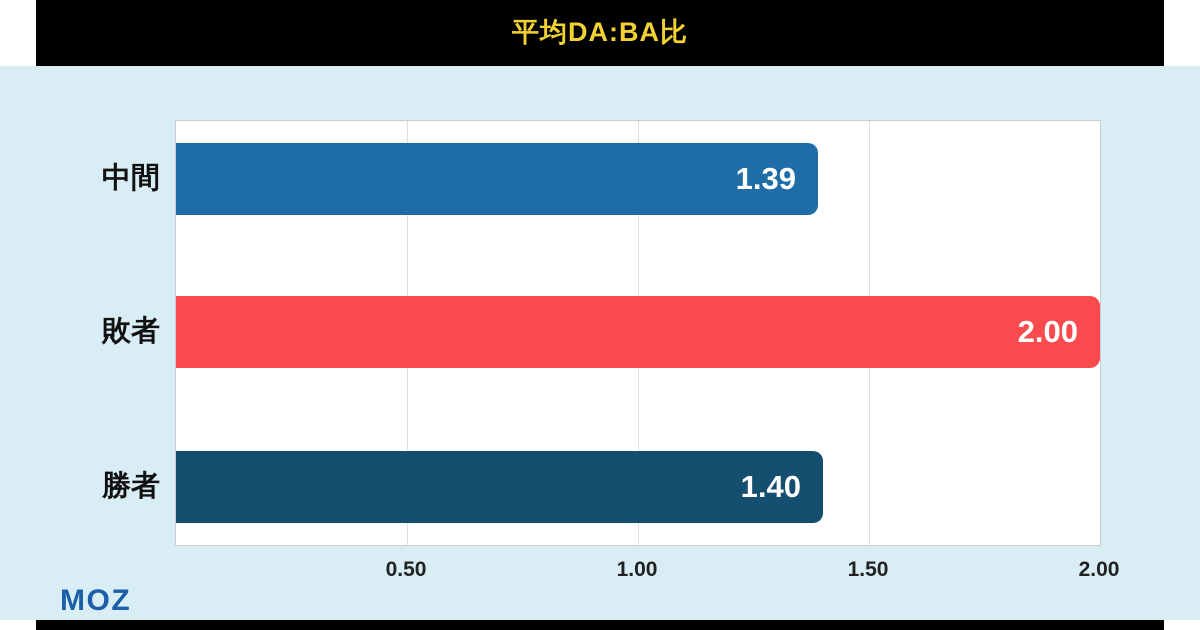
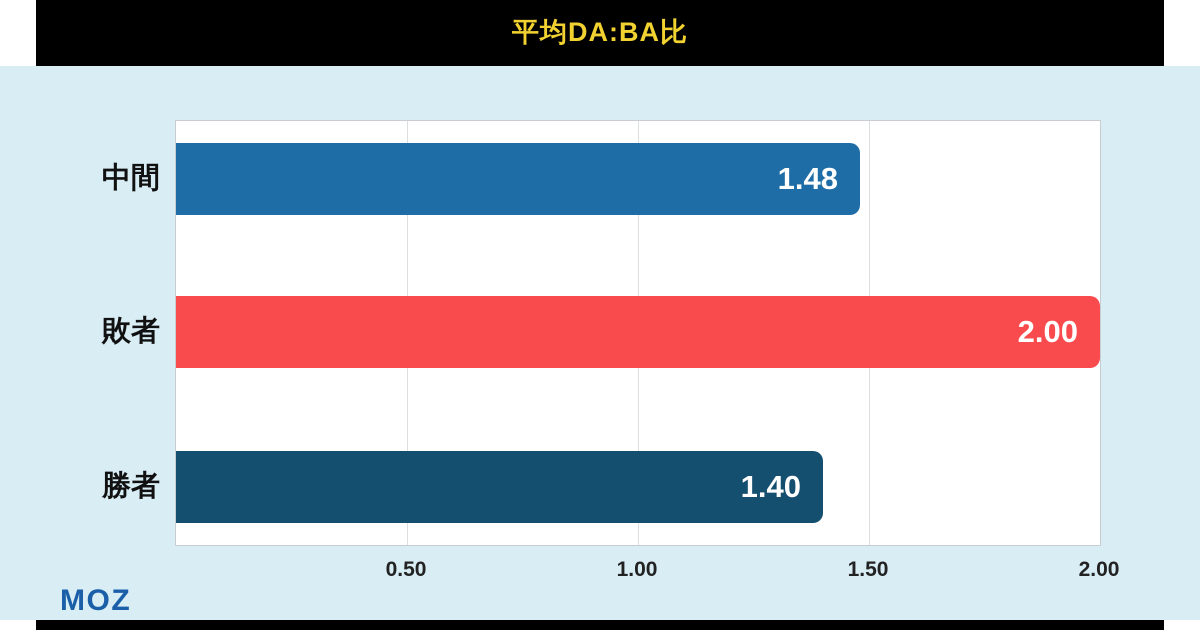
中間: 1.39 -> 1.48
